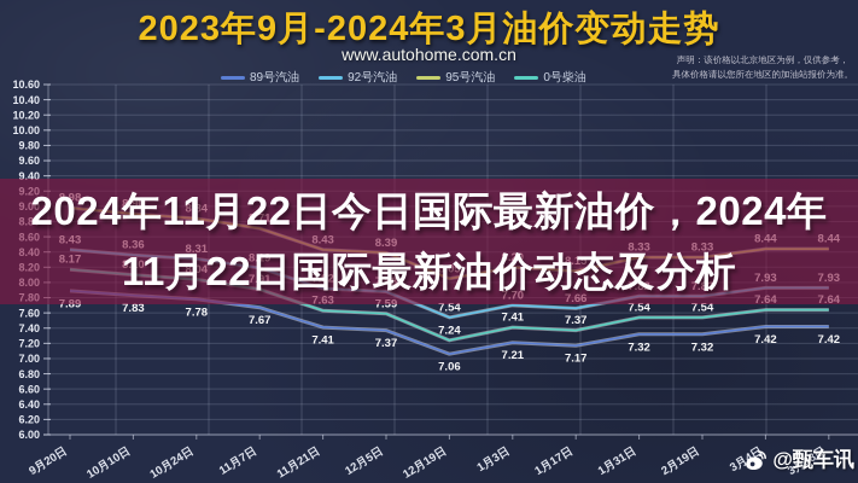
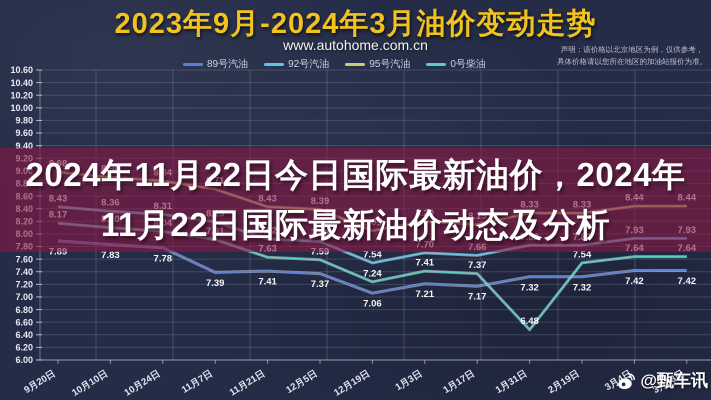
89号汽油/11月7日: 7.67 -> 7.39
0号柴油/1月31日: 7.54 -> 6.48
